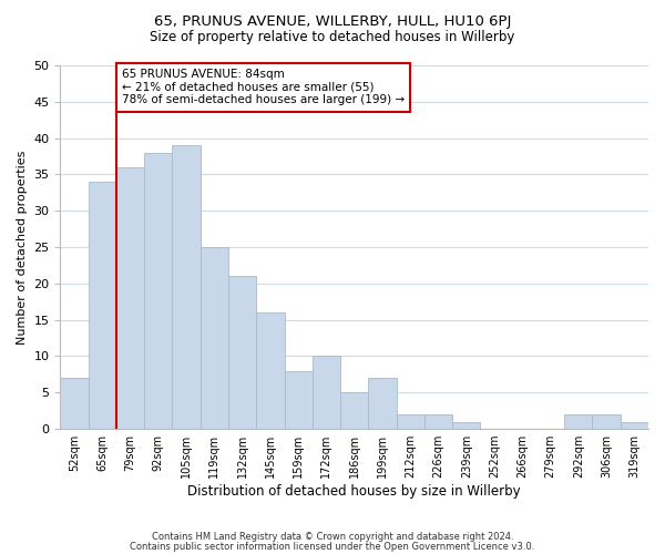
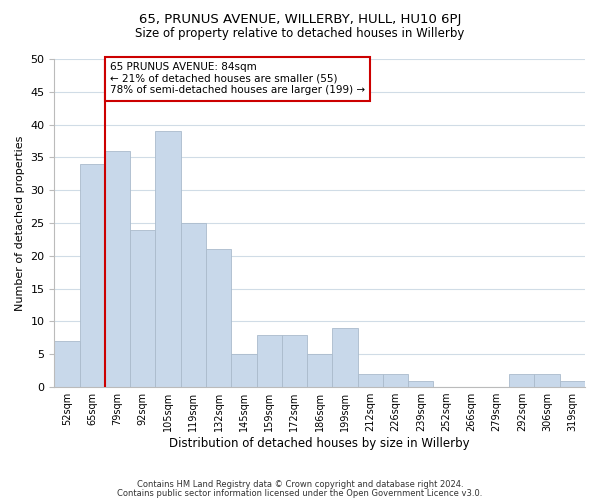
92sqm: 38 -> 24
145sqm: 16 -> 5
172sqm: 10 -> 8
199sqm: 7 -> 9
